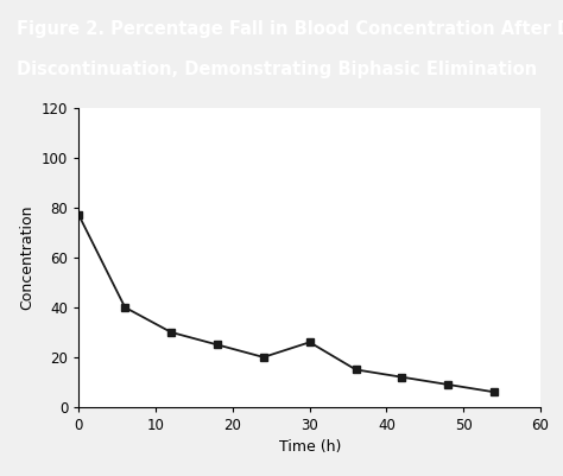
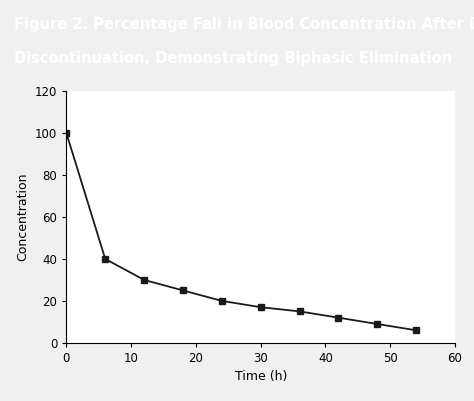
0: 77 -> 100
30: 26 -> 17
